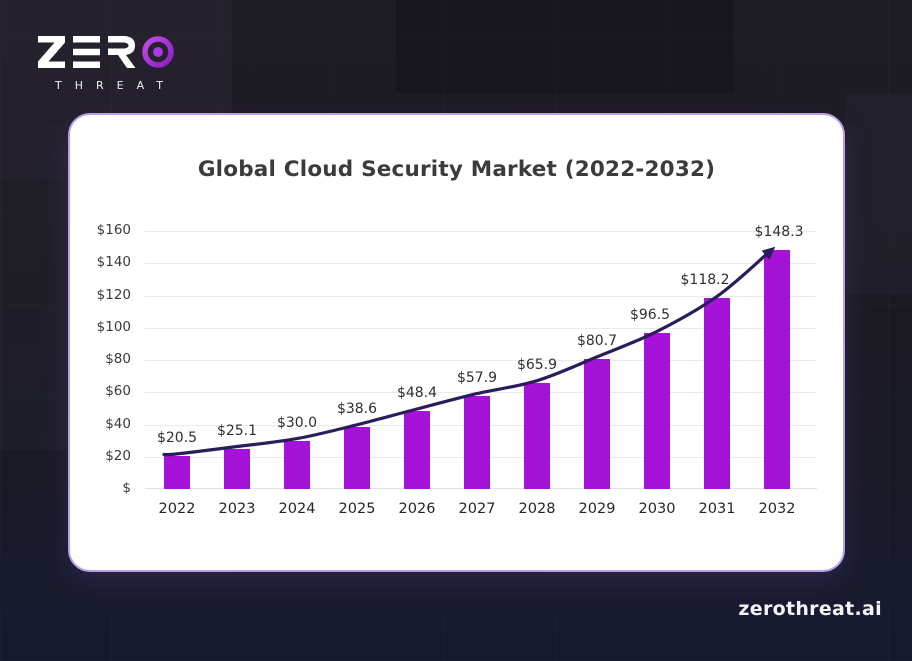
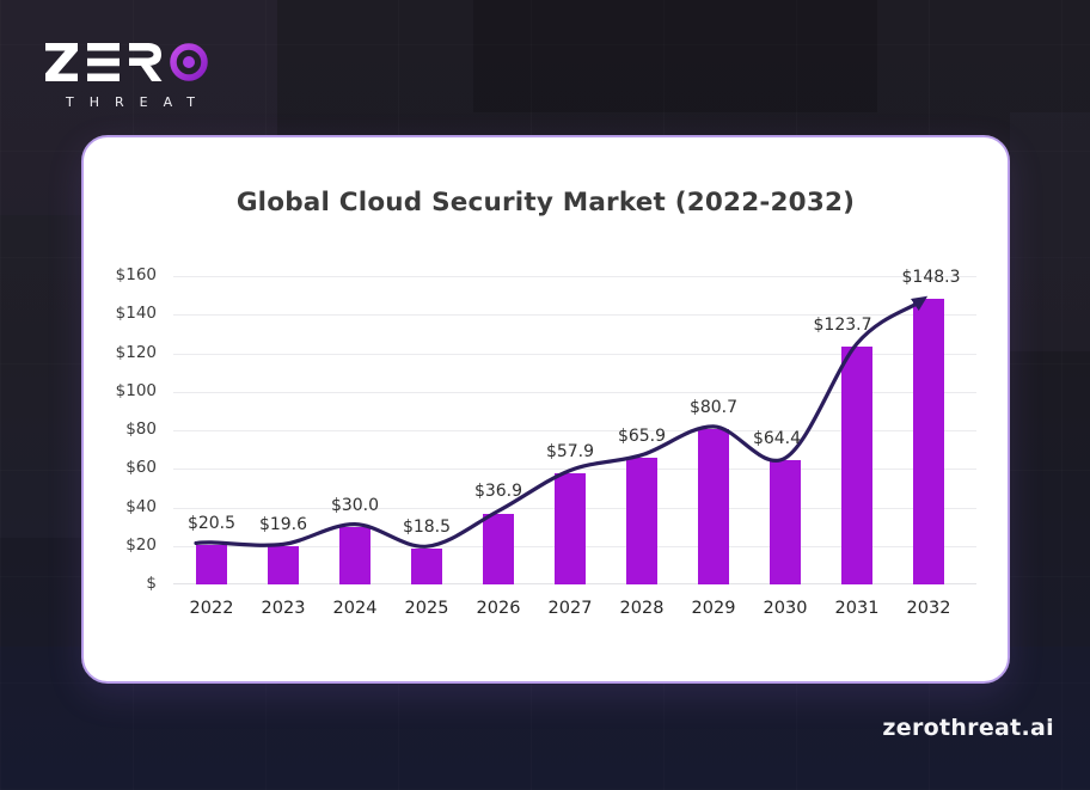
2023: $25.1 -> $19.6
2025: $38.6 -> $18.5
2026: $48.4 -> $36.9
2030: $96.5 -> $64.4
2031: $118.2 -> $123.7
